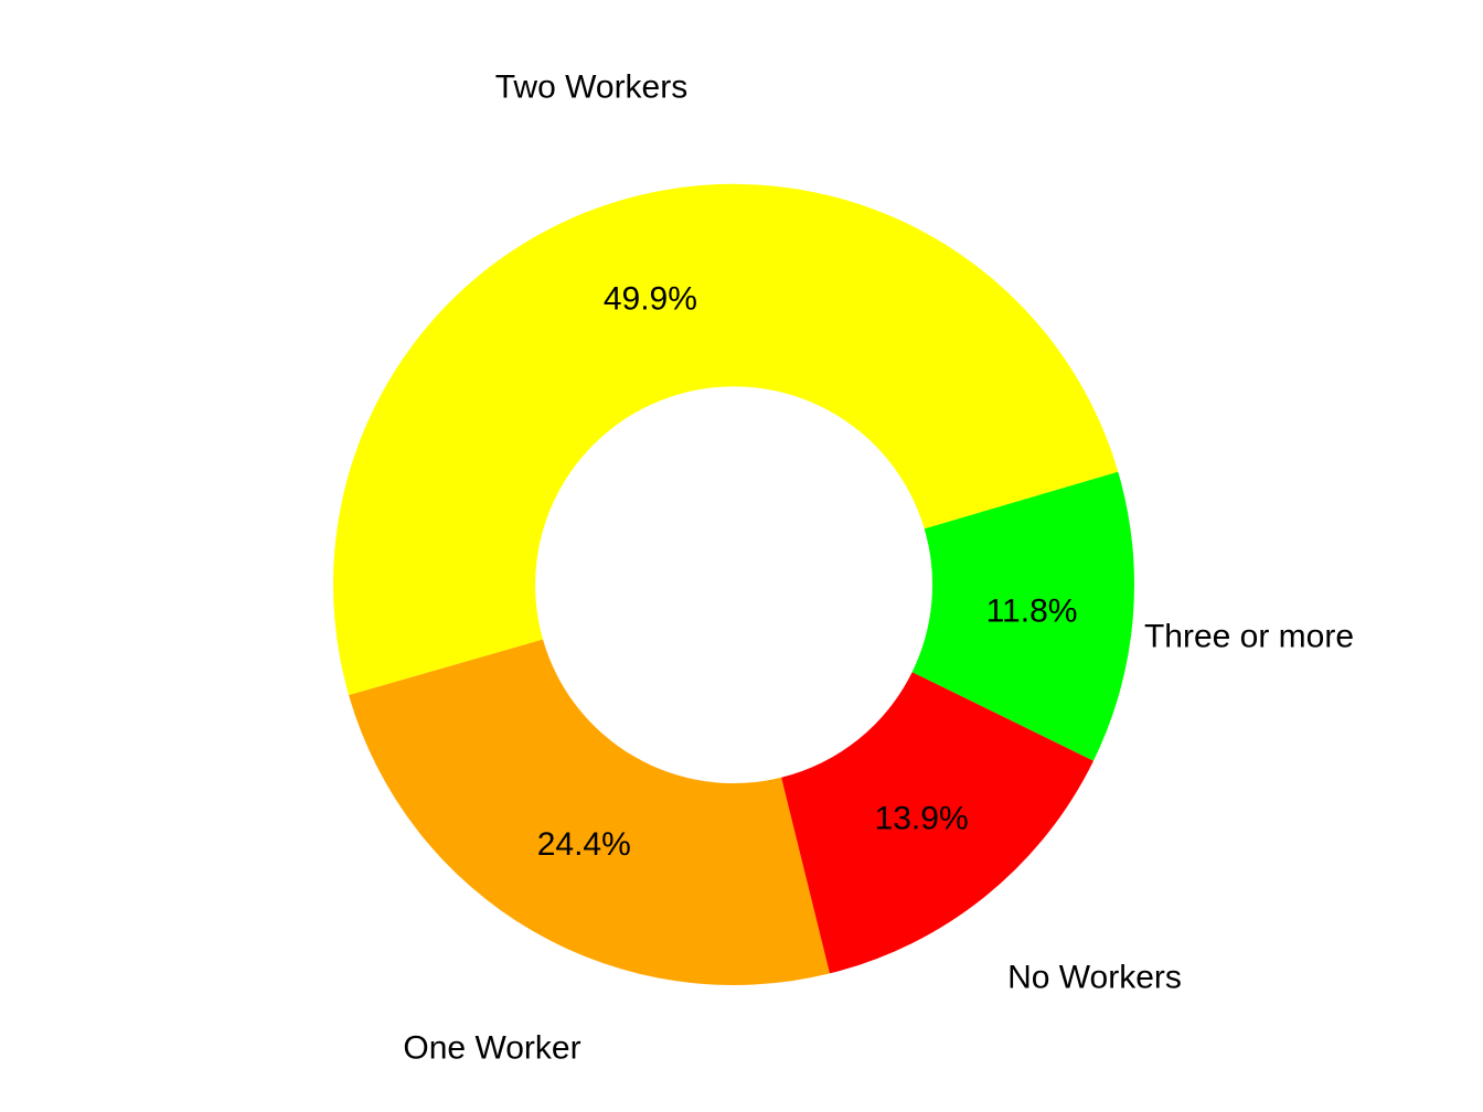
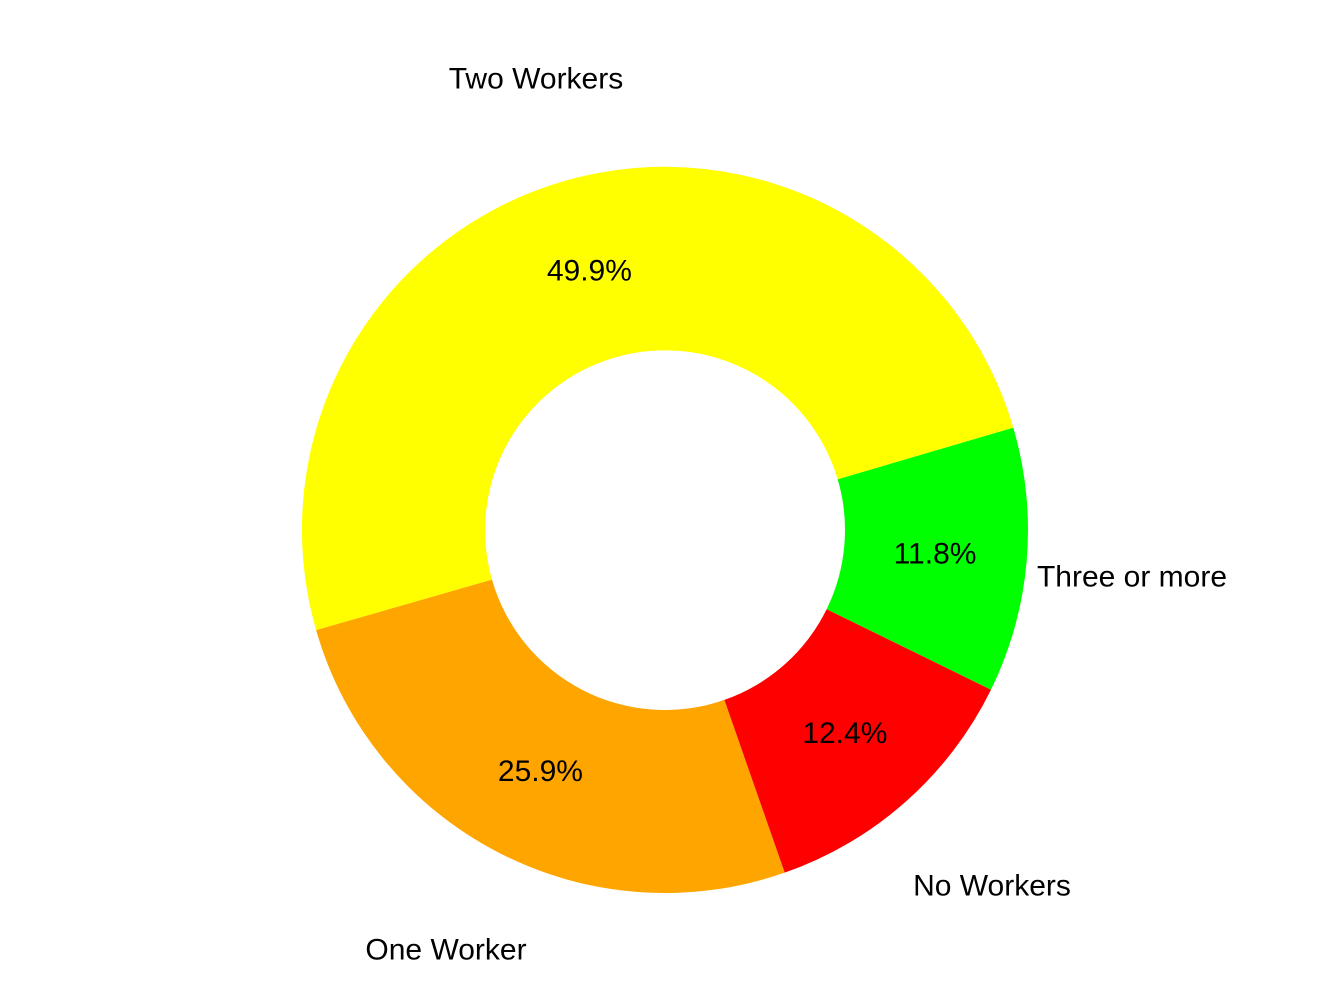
One Worker: 24.4% -> 25.9%
No Workers: 13.9% -> 12.4%
